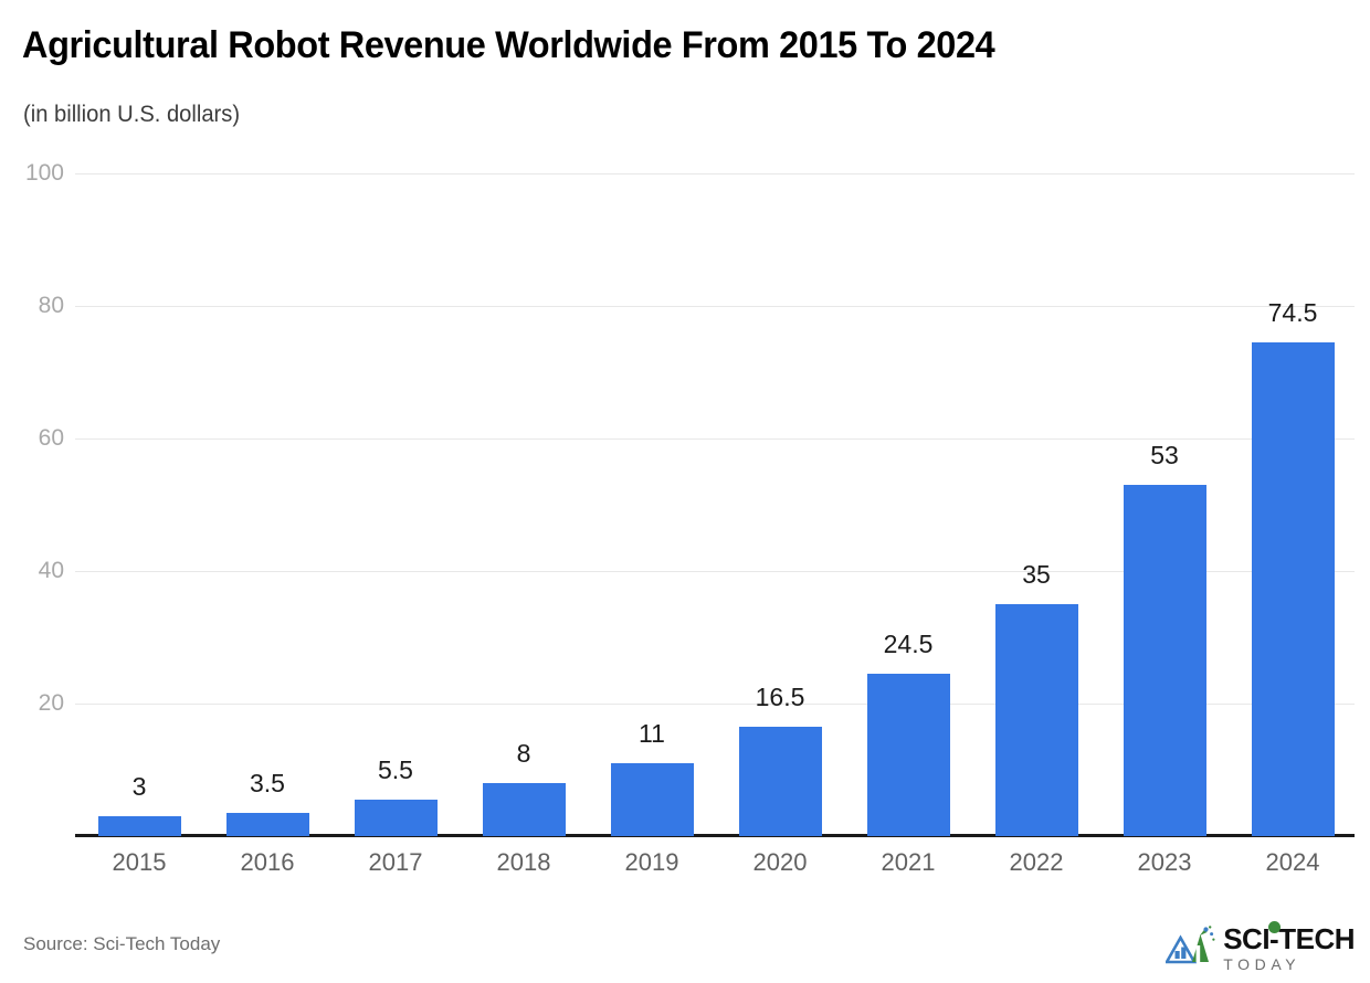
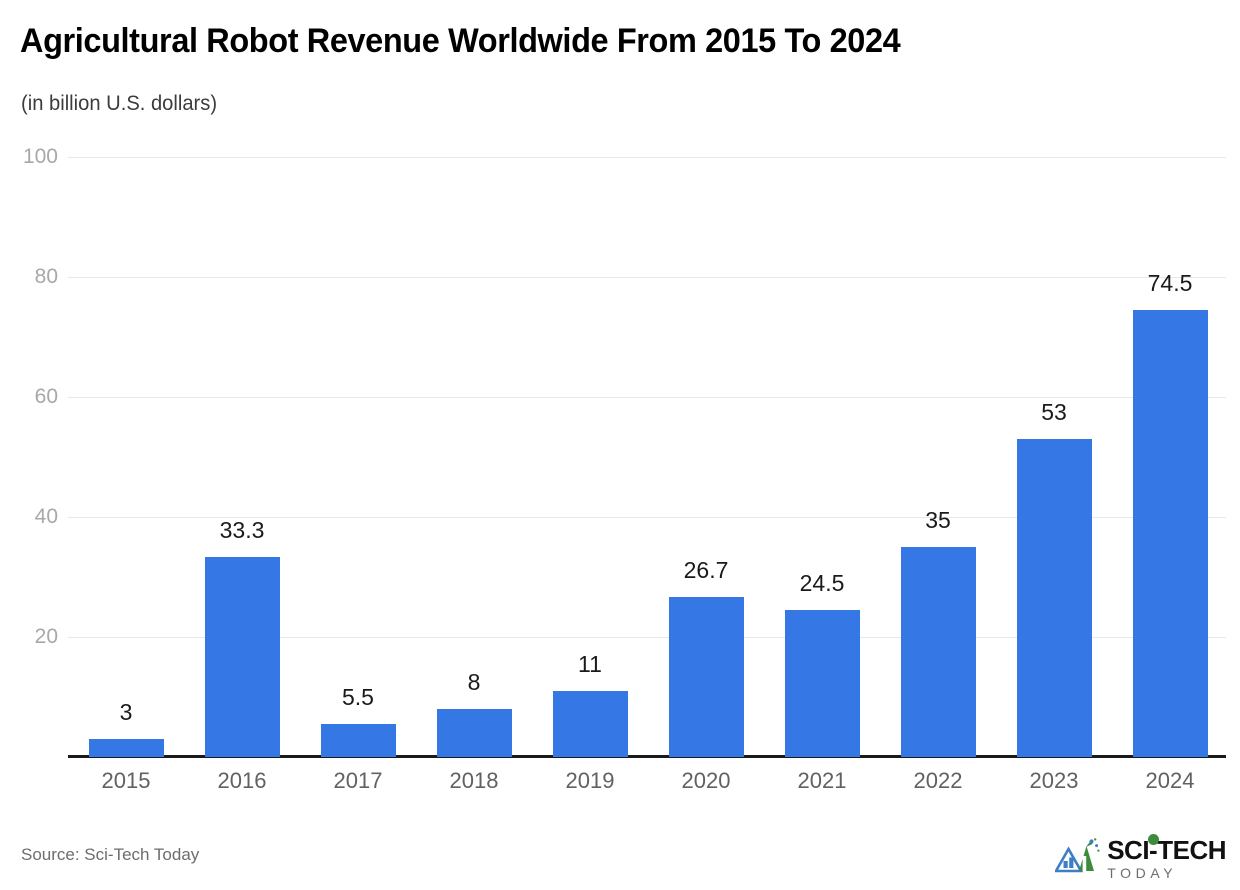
2016: 3.5 -> 33.3
2020: 16.5 -> 26.7
